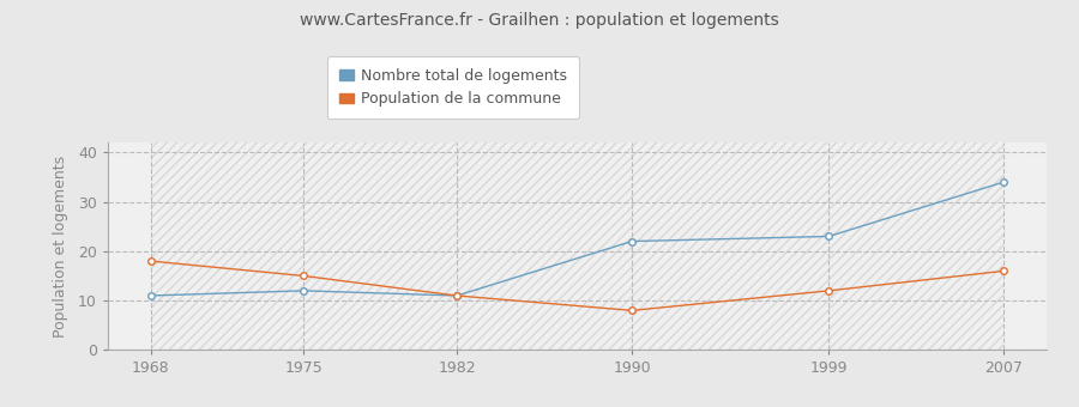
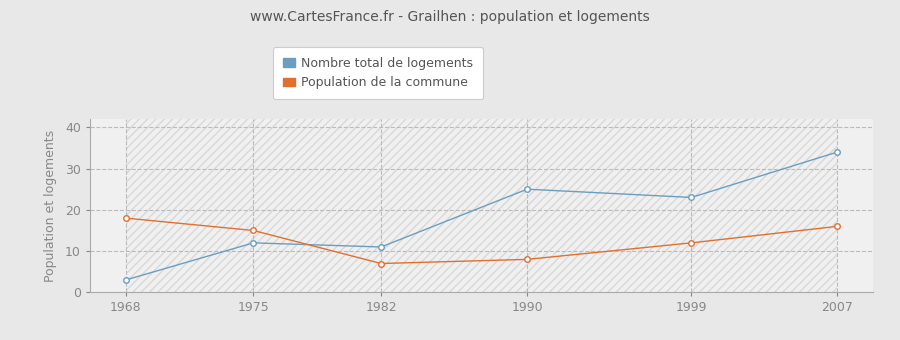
Nombre total de logements/1968: 11 -> 3
Population de la commune/1982: 11 -> 7
Nombre total de logements/1990: 22 -> 25
